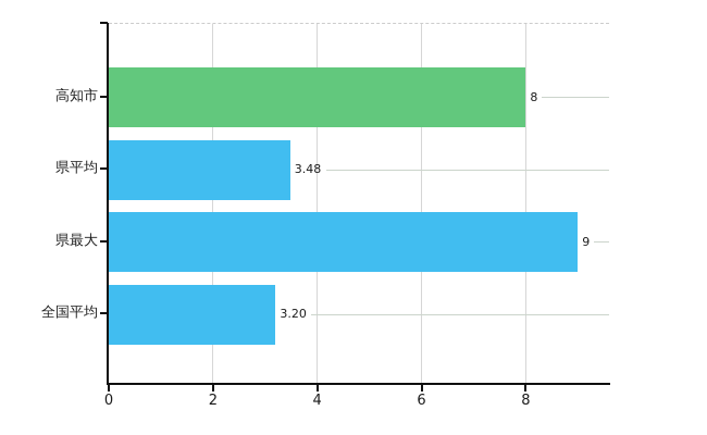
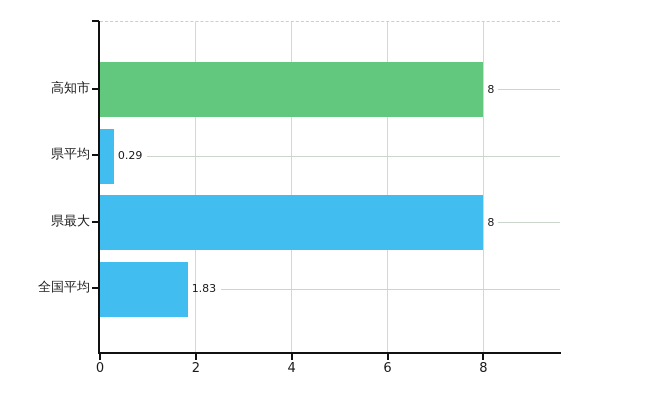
県平均: 3.48 -> 0.29
県最大: 9 -> 8
全国平均: 3.20 -> 1.83
